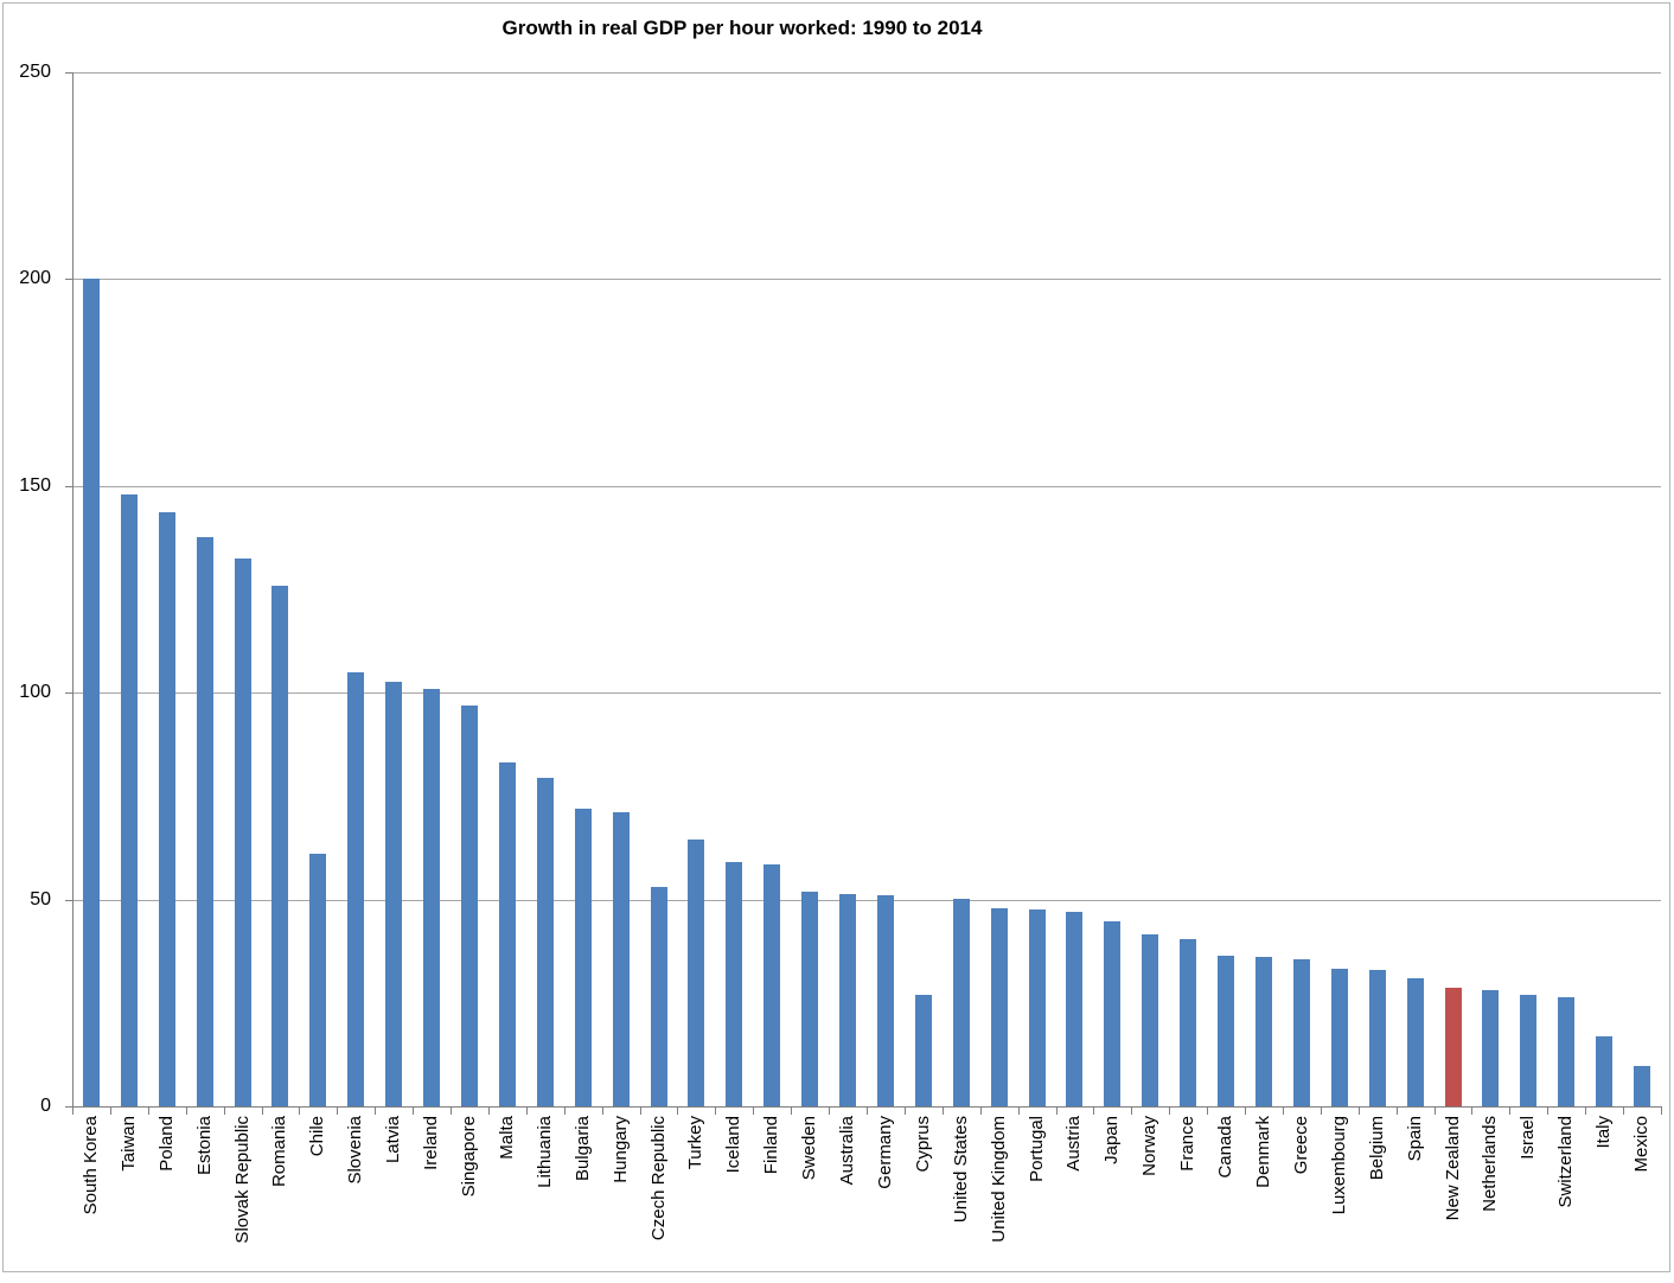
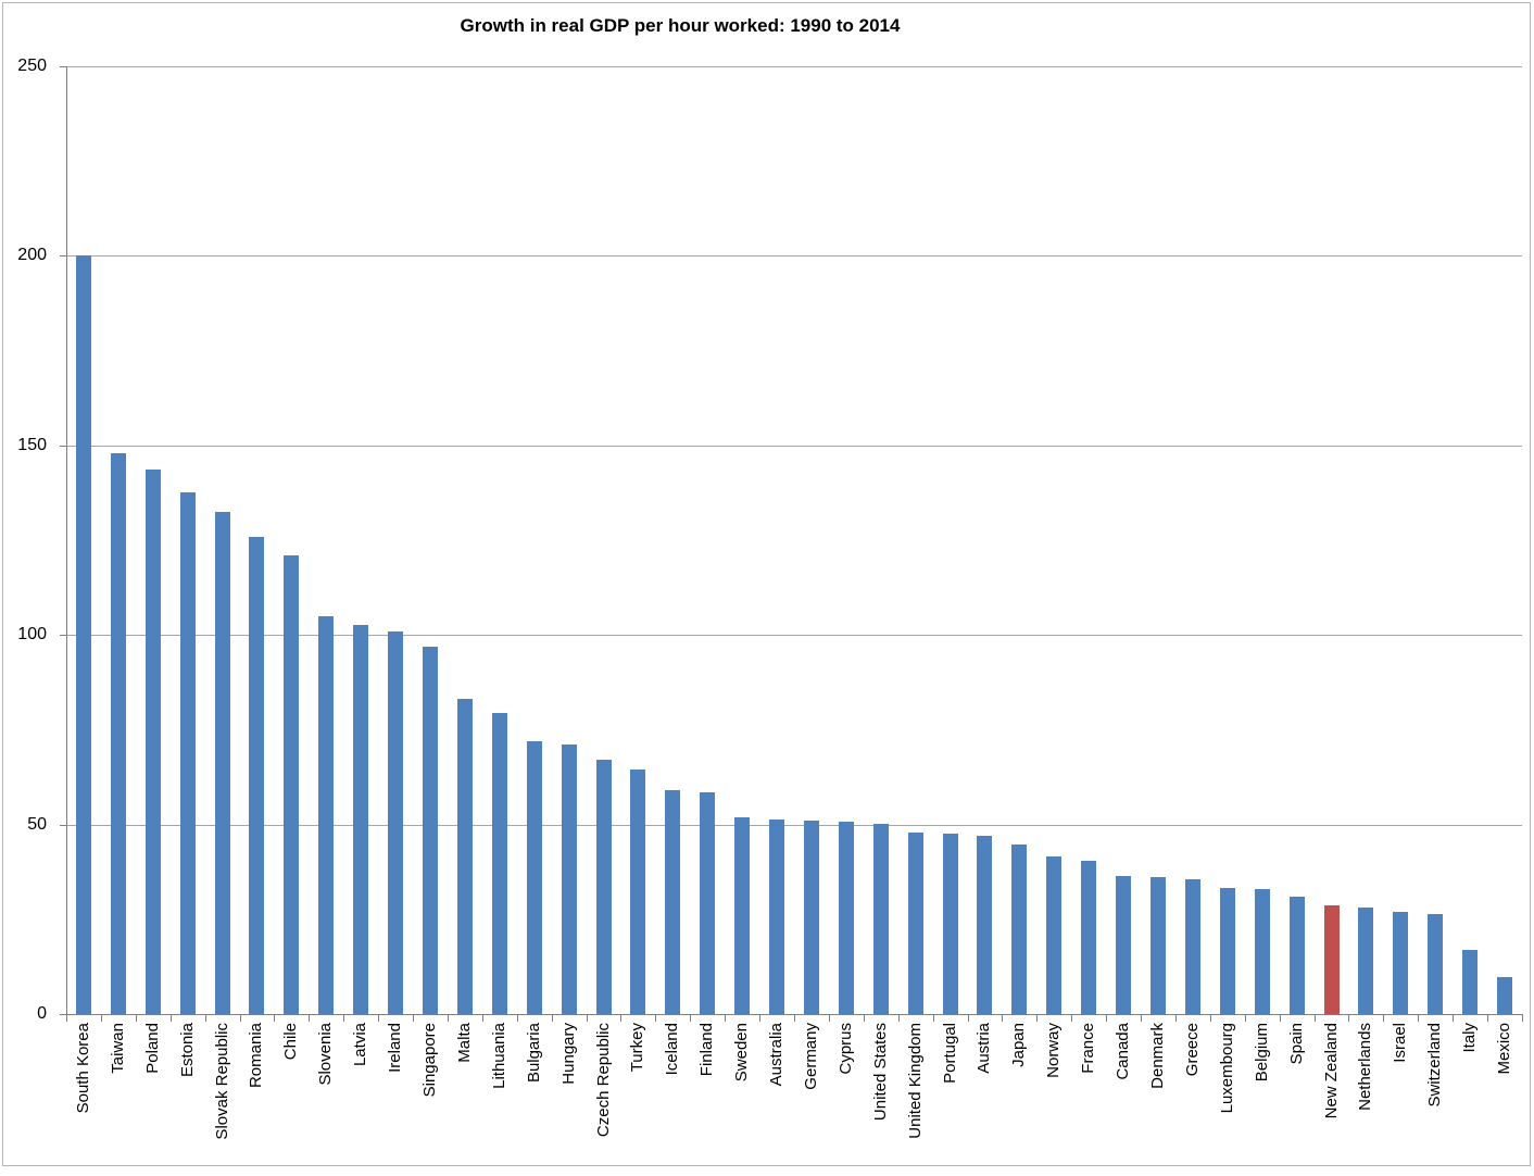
Chile: 61 -> 121
Czech Republic: 53 -> 67
Cyprus: 27 -> 51
